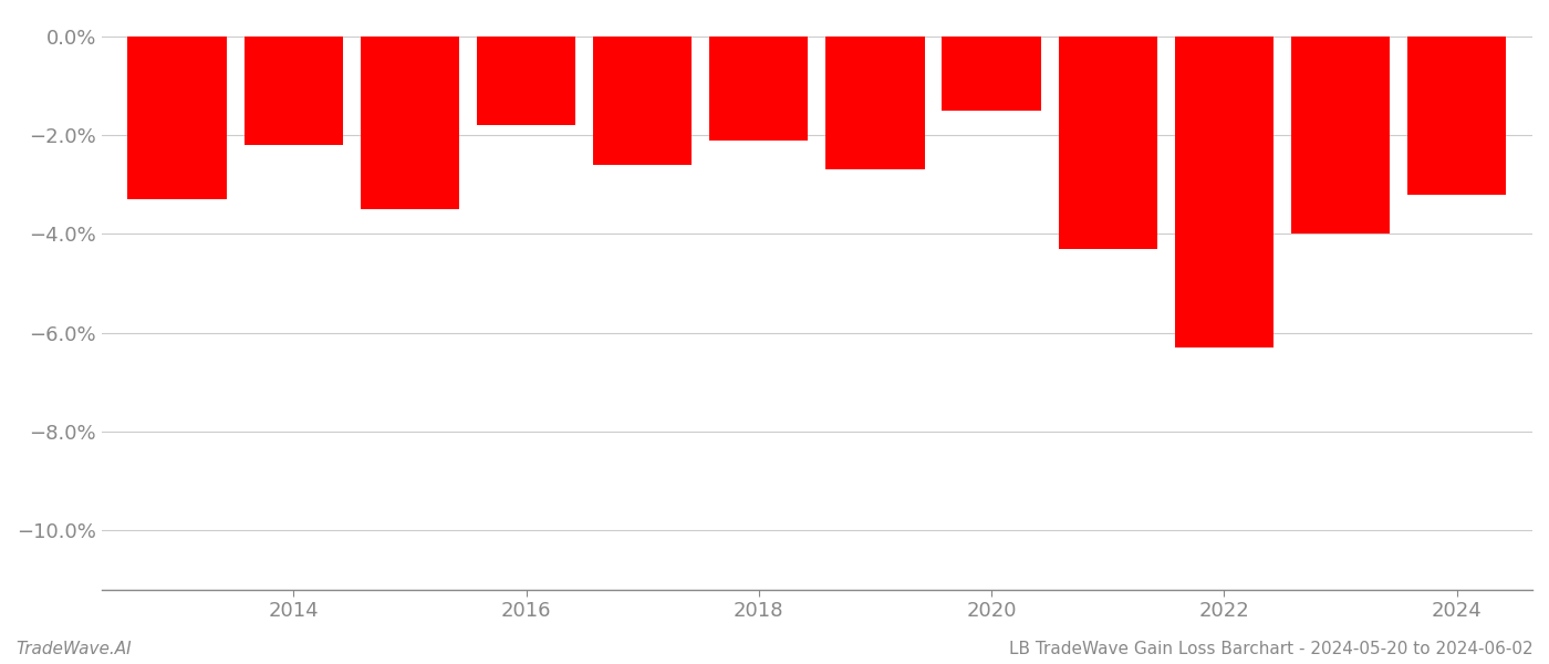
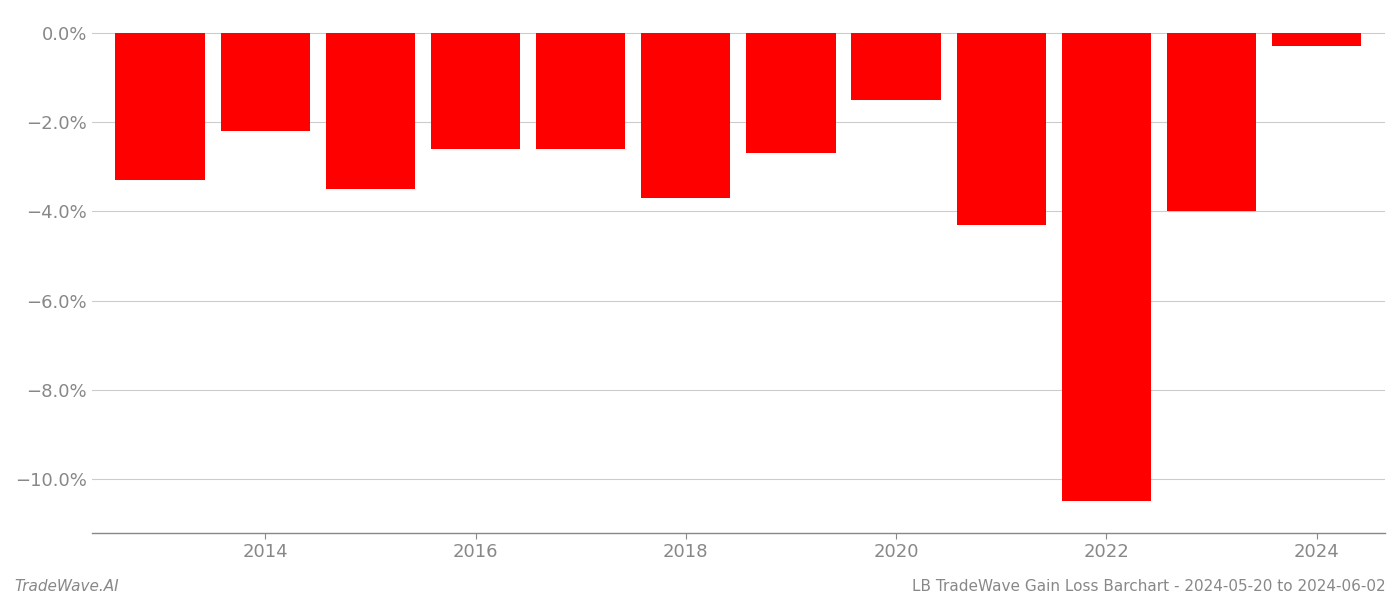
2016: -1.8% -> -2.6%
2018: -2.1% -> -3.7%
2022: -6.3% -> -10.5%
2024: -3.2% -> -0.3%
